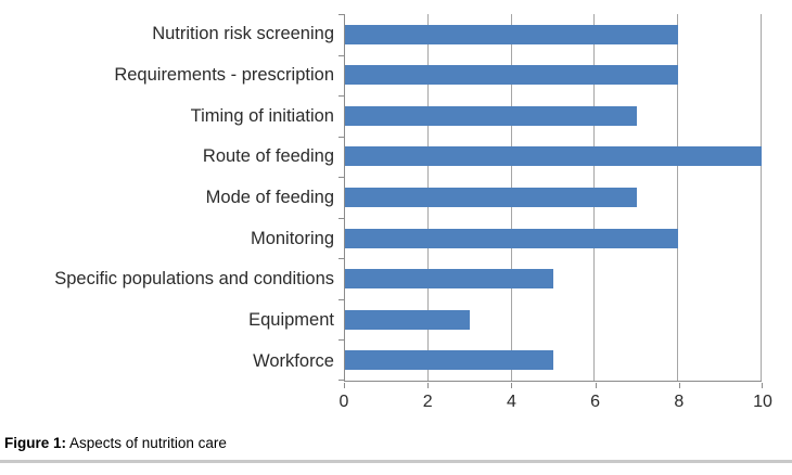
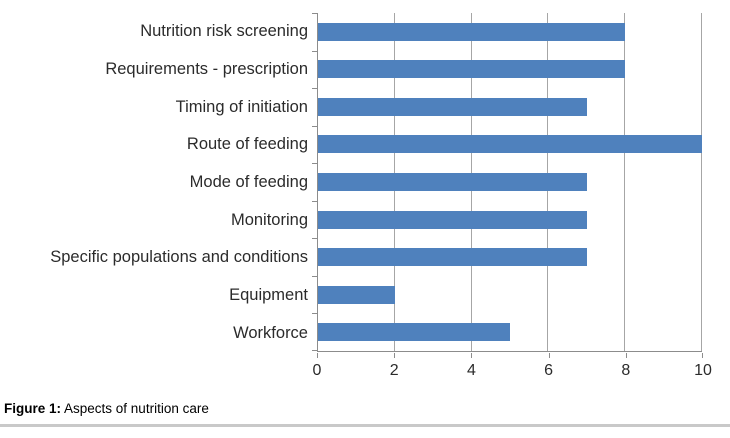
Monitoring: 8 -> 7
Specific populations and conditions: 5 -> 7
Equipment: 3 -> 2
